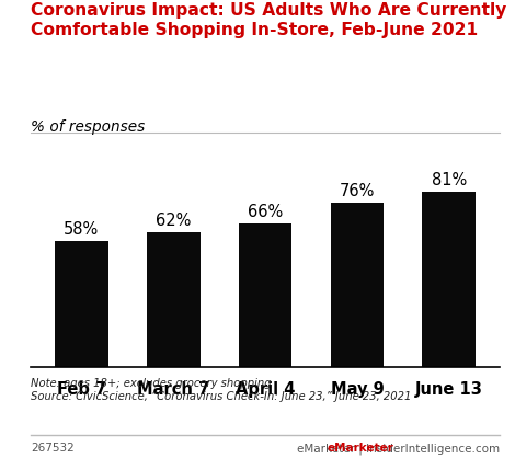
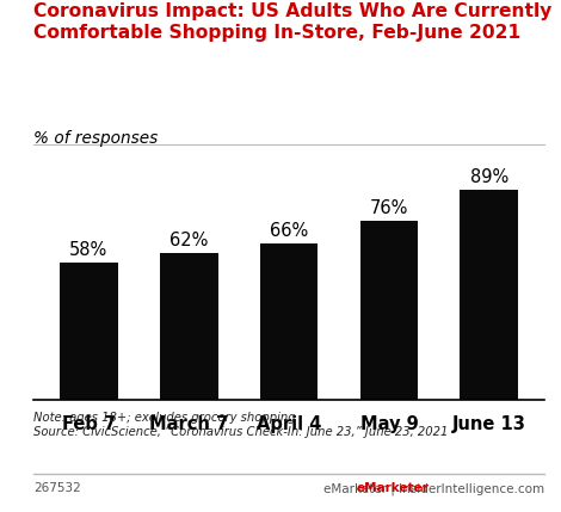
June 13: 81% -> 89%
